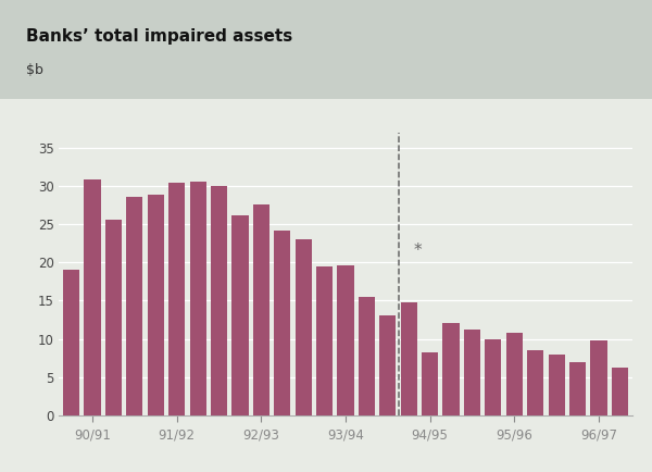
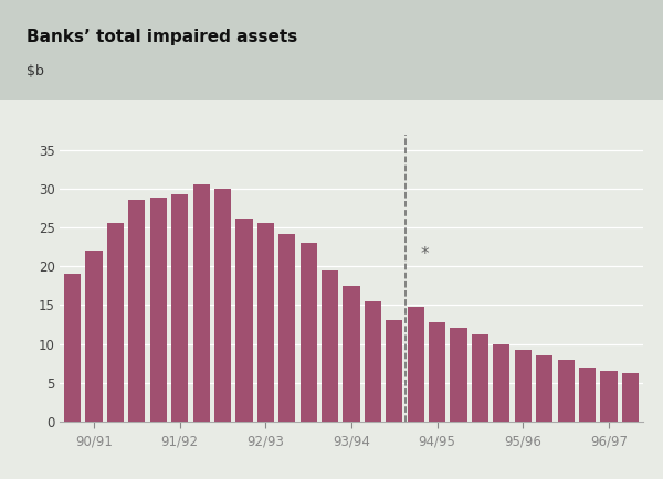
90/91: 30.8 -> 22.0
91/92: 30.4 -> 29.2
92/93: 27.6 -> 25.5
93/94: 19.6 -> 17.5
94/95: 8.2 -> 12.8
95/96: 10.8 -> 9.2
96/97: 9.8 -> 6.5
